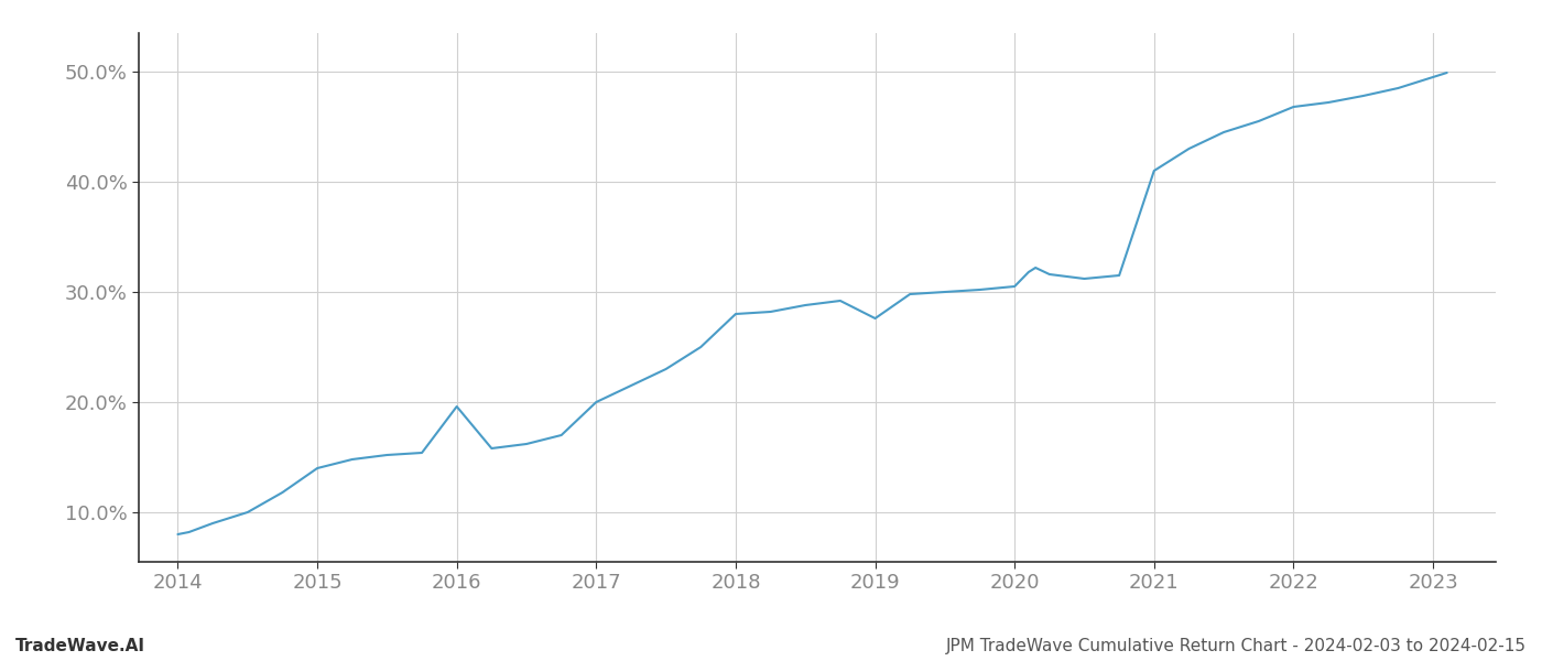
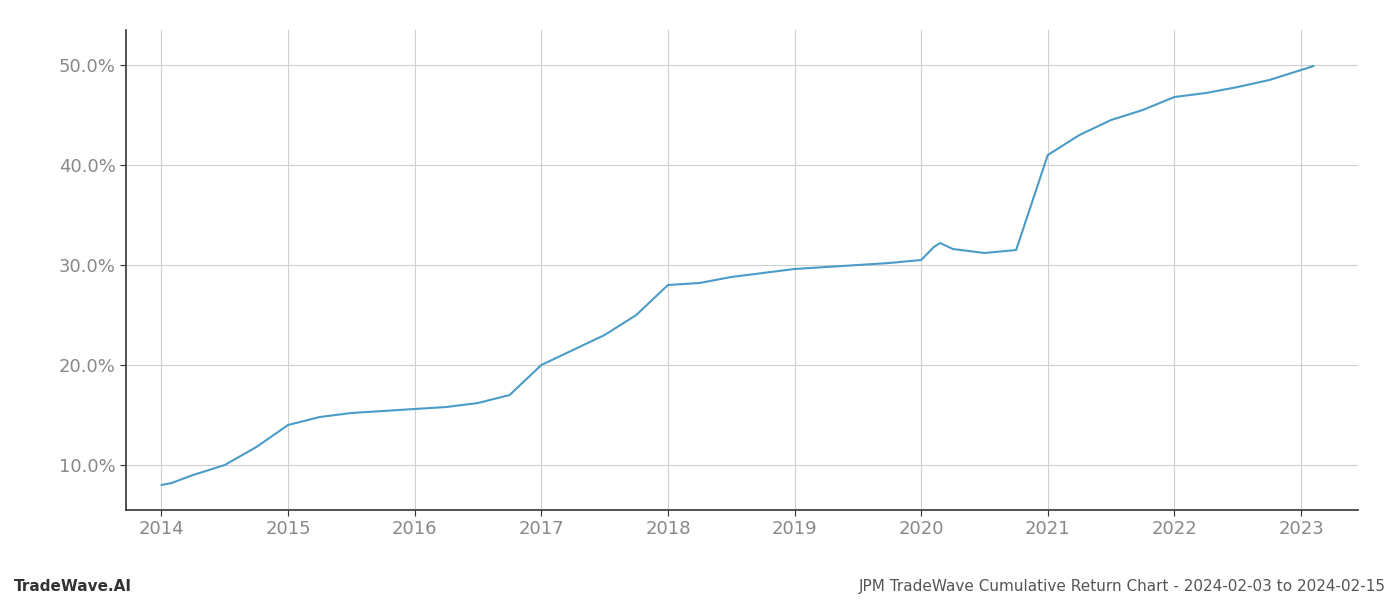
2016: 19.6% -> 15.6%
2019: 27.6% -> 29.6%
